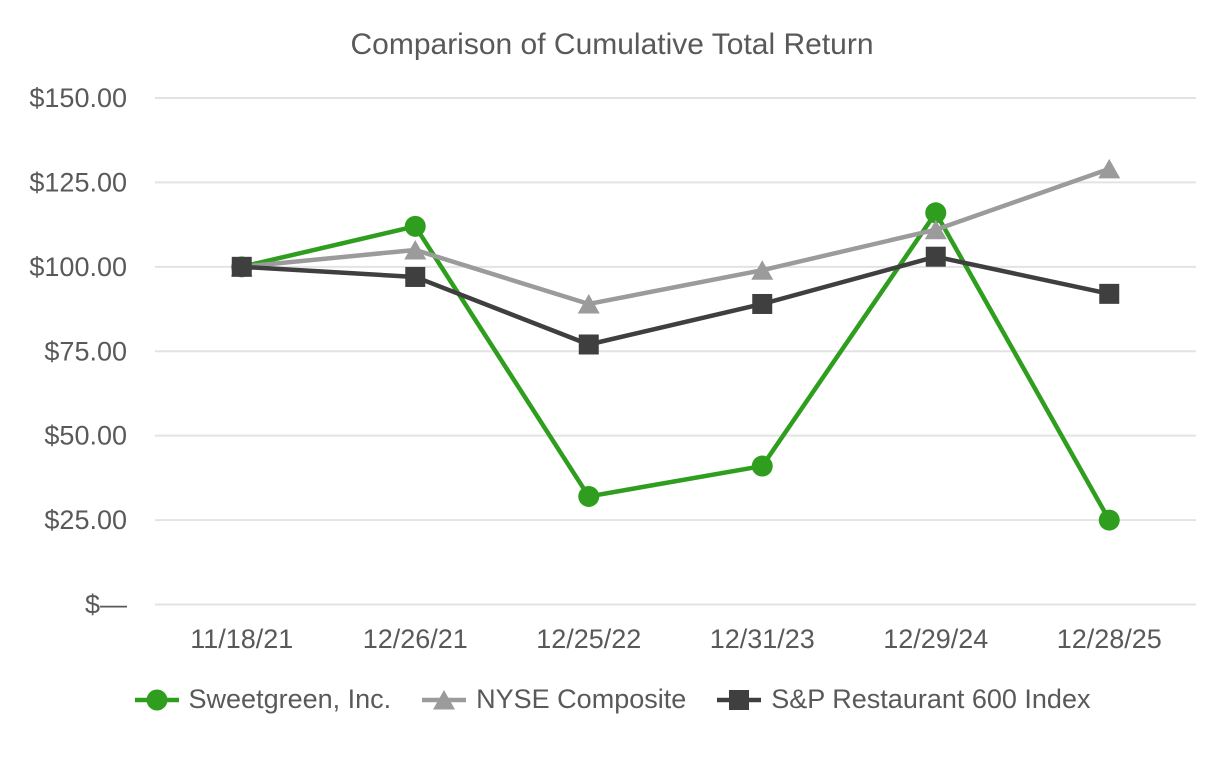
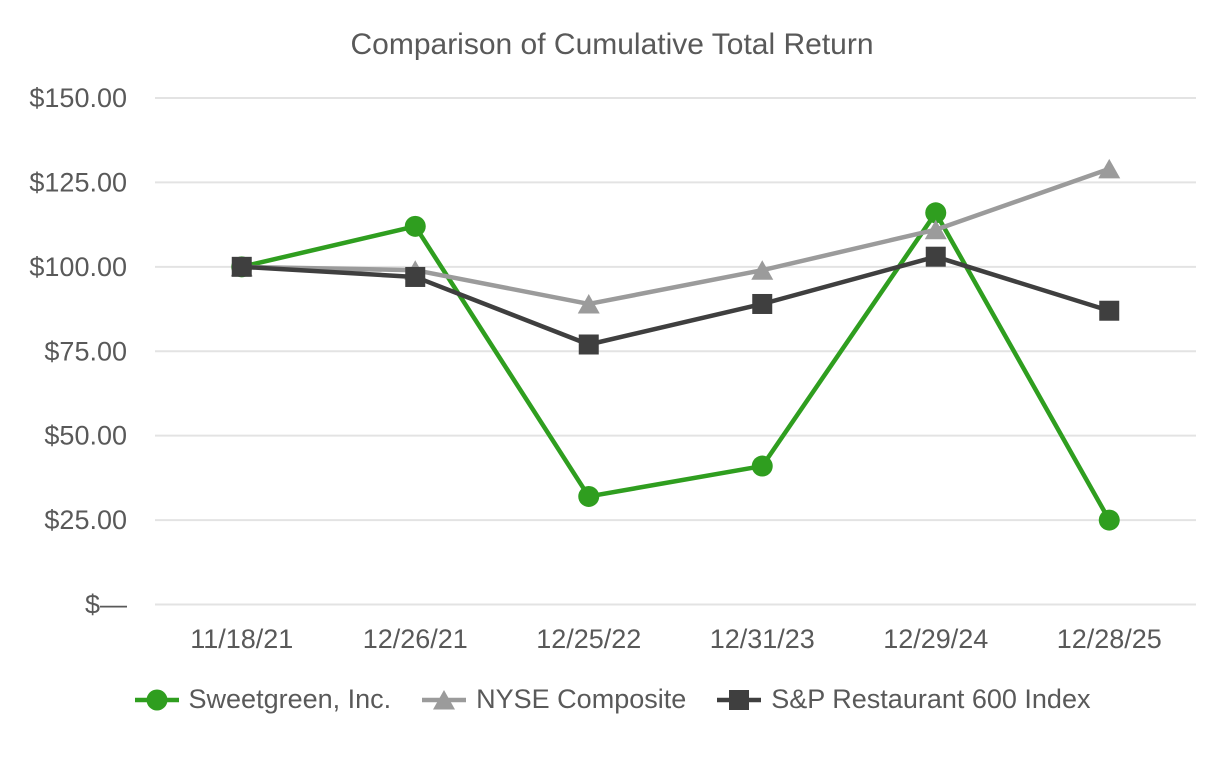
NYSE Composite/12/26/21: $105 -> $99
S&P Restaurant 600 Index/12/28/25: $92 -> $87
